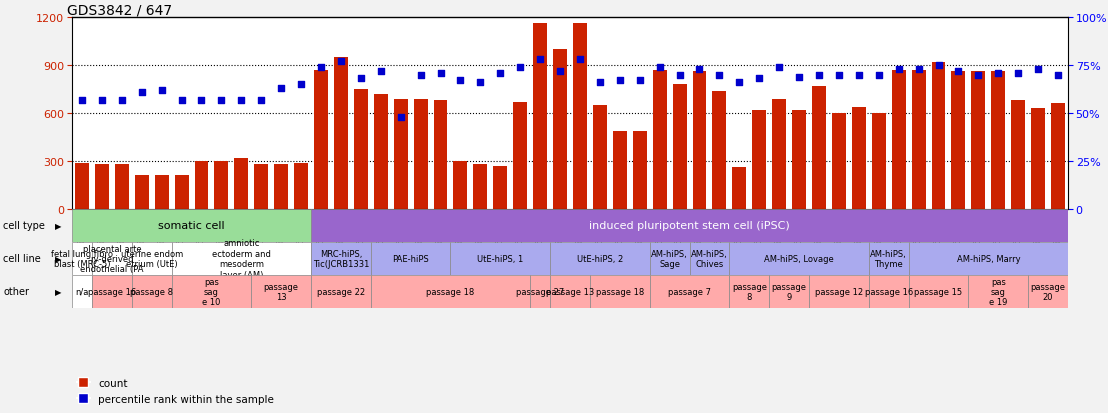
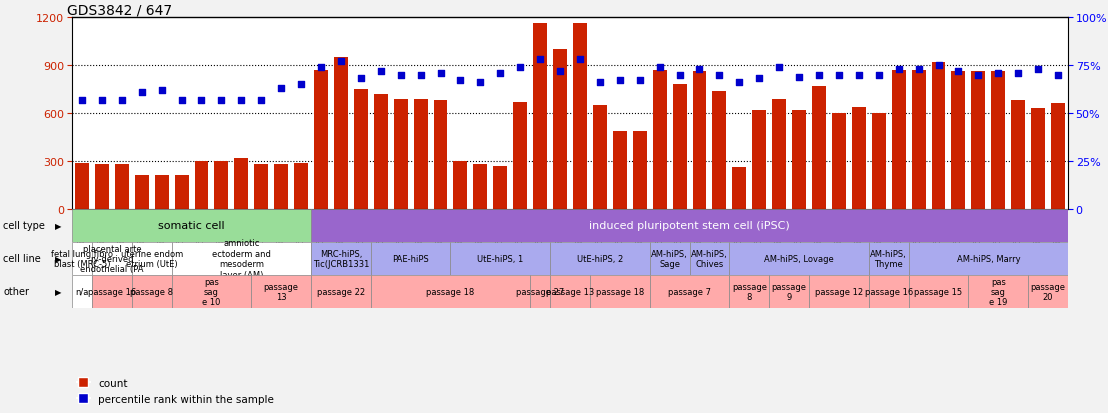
percentile rank within the sample/GSM520715: 48% -> 70%
